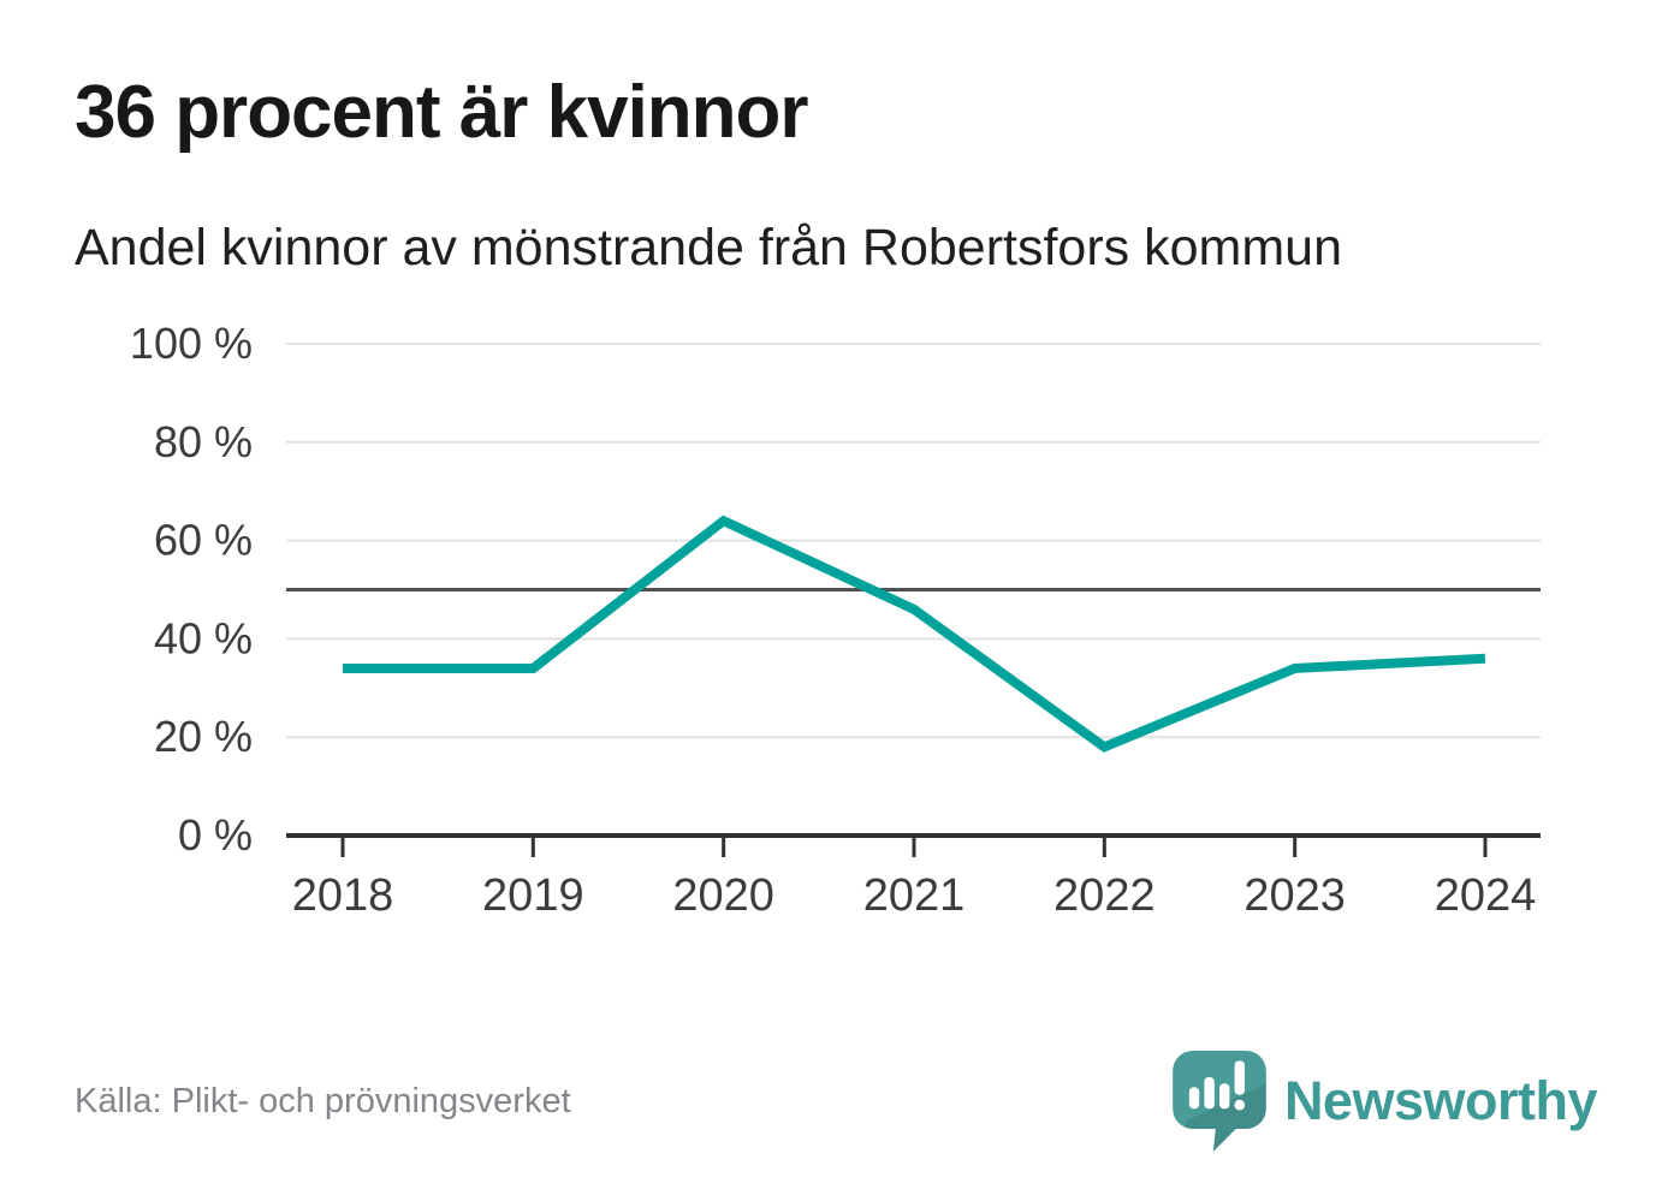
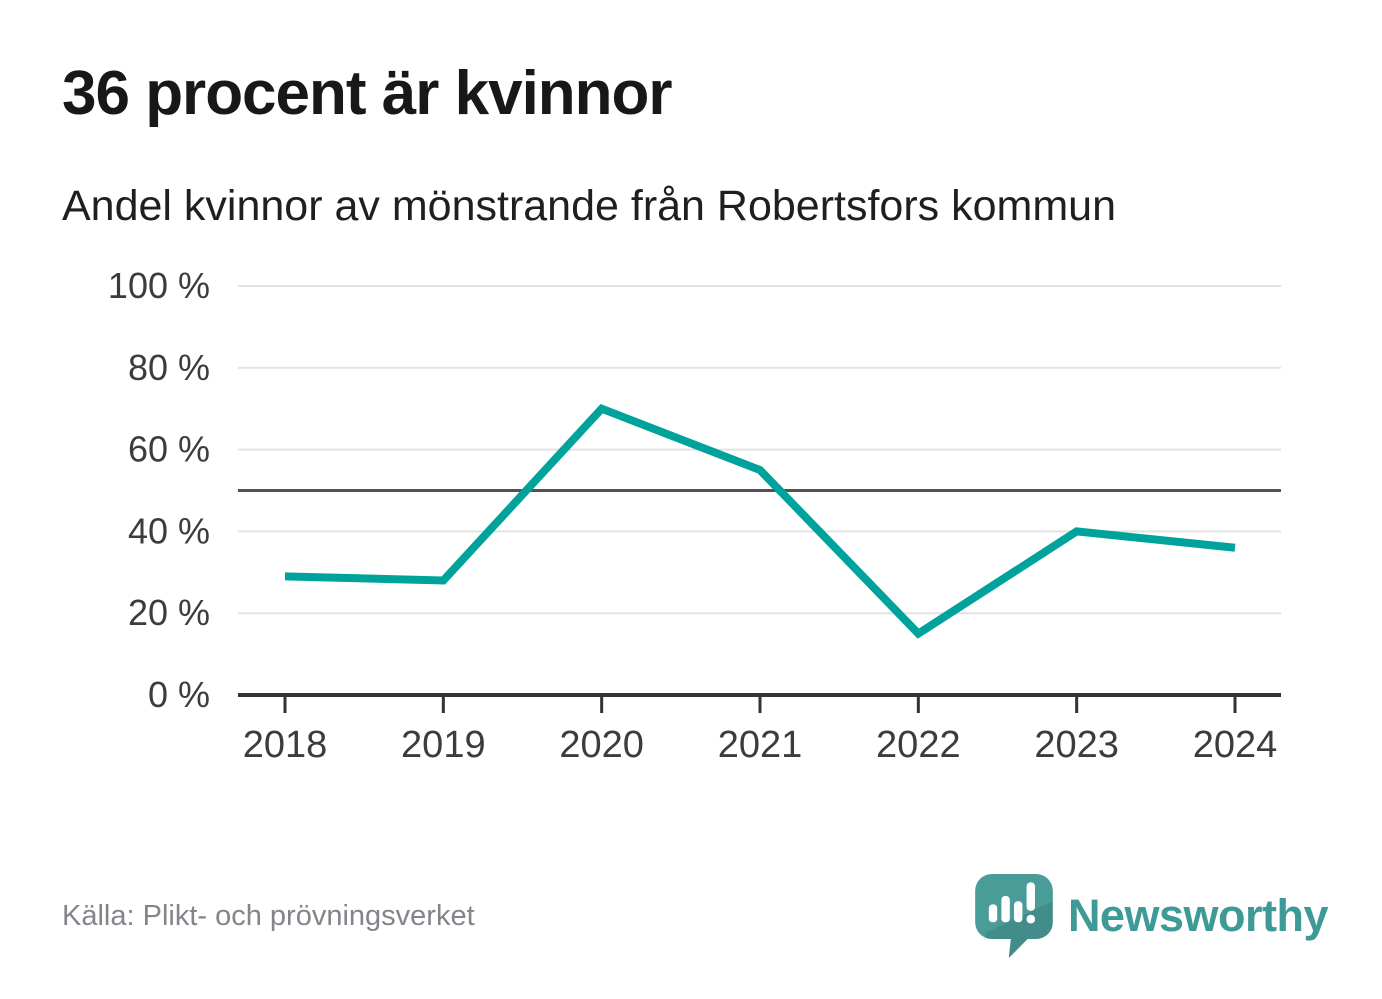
2018: 34% -> 29%
2019: 34% -> 28%
2020: 64% -> 70%
2021: 46% -> 55%
2022: 18% -> 15%
2023: 34% -> 40%
